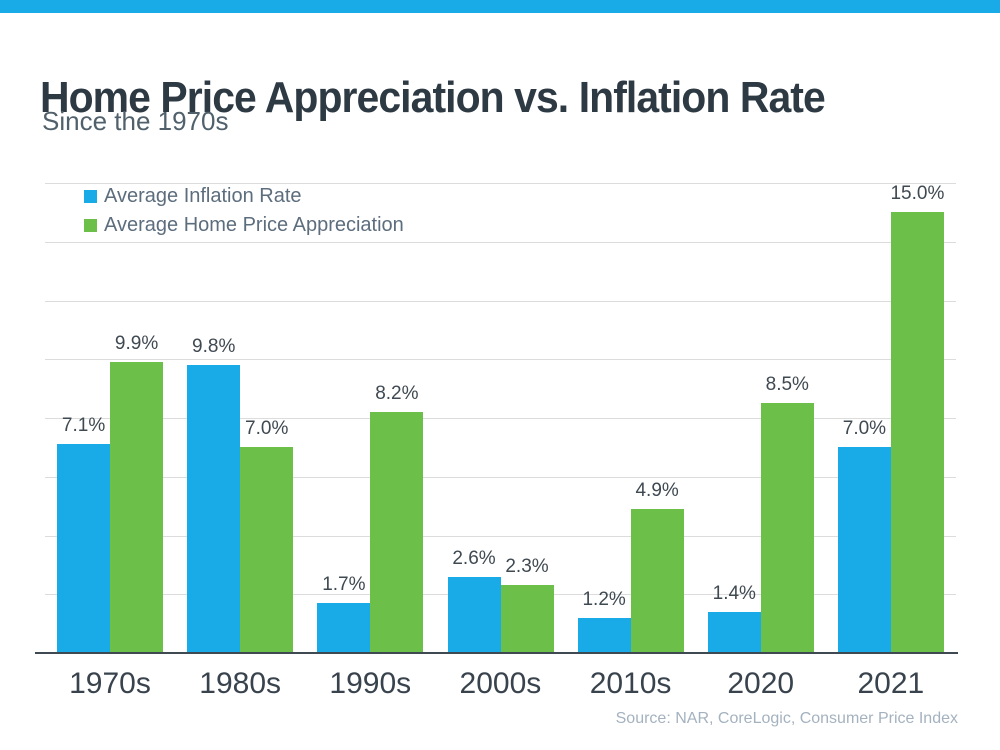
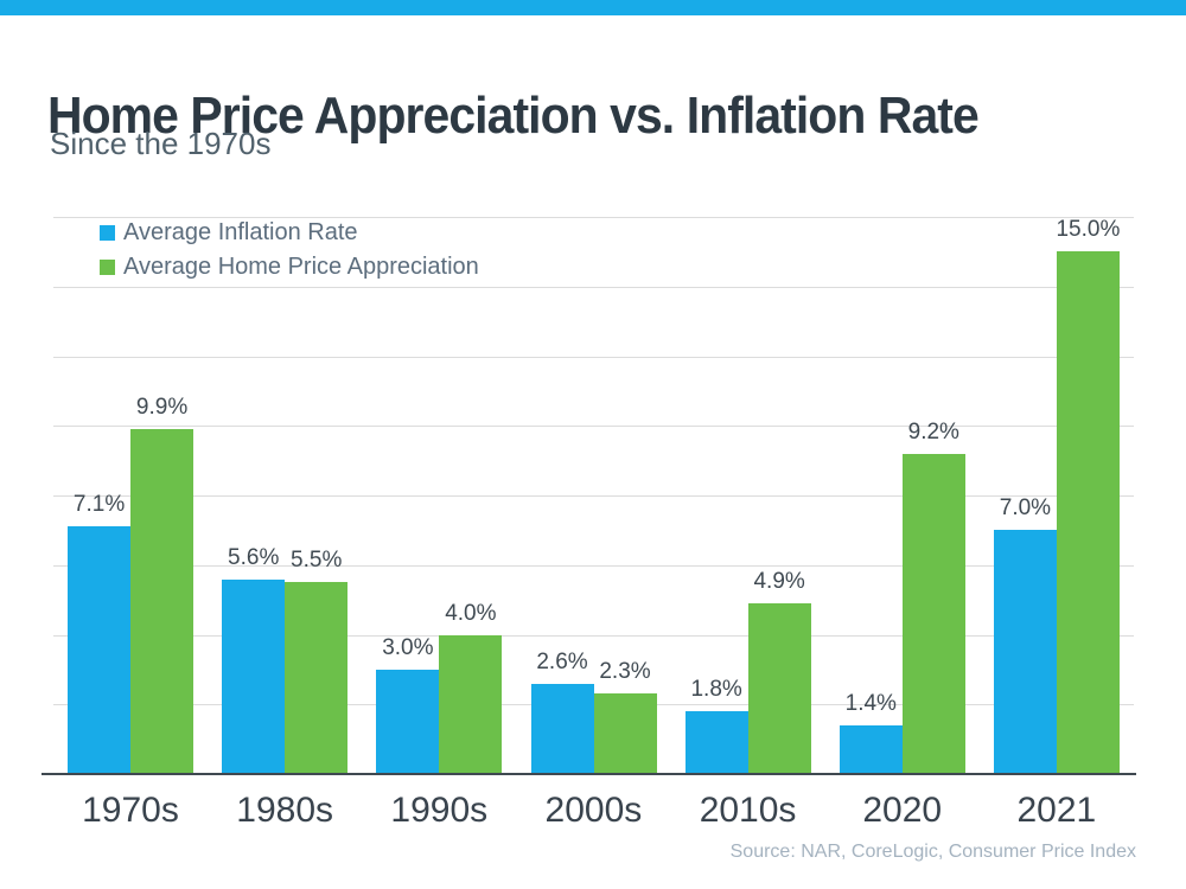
Average Inflation Rate/1980s: 9.8% -> 5.6%
Average Home Price Appreciation/1980s: 7.0% -> 5.5%
Average Inflation Rate/1990s: 1.7% -> 3.0%
Average Home Price Appreciation/1990s: 8.2% -> 4.0%
Average Inflation Rate/2010s: 1.2% -> 1.8%
Average Home Price Appreciation/2020: 8.5% -> 9.2%
